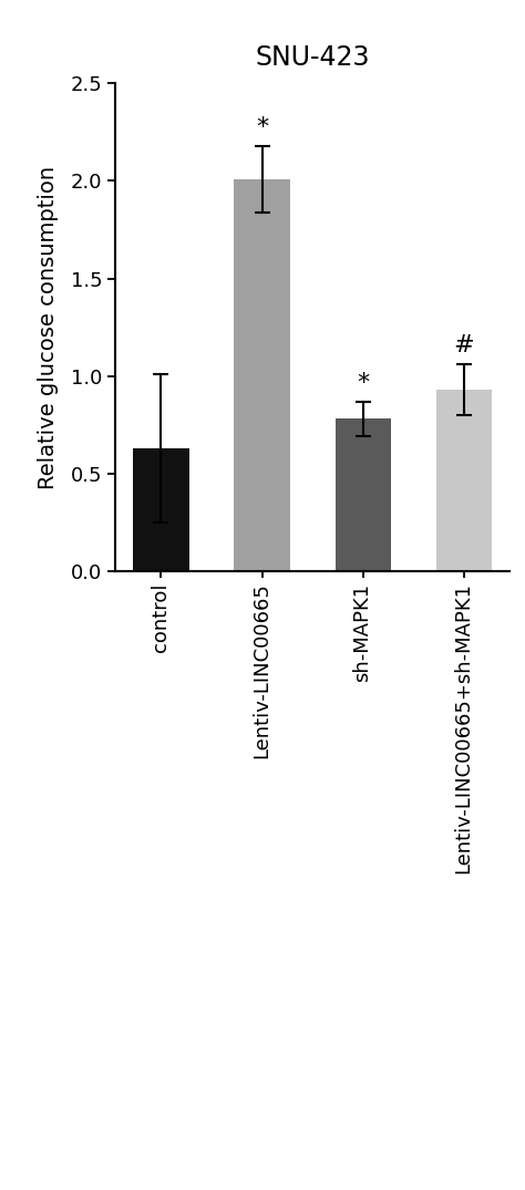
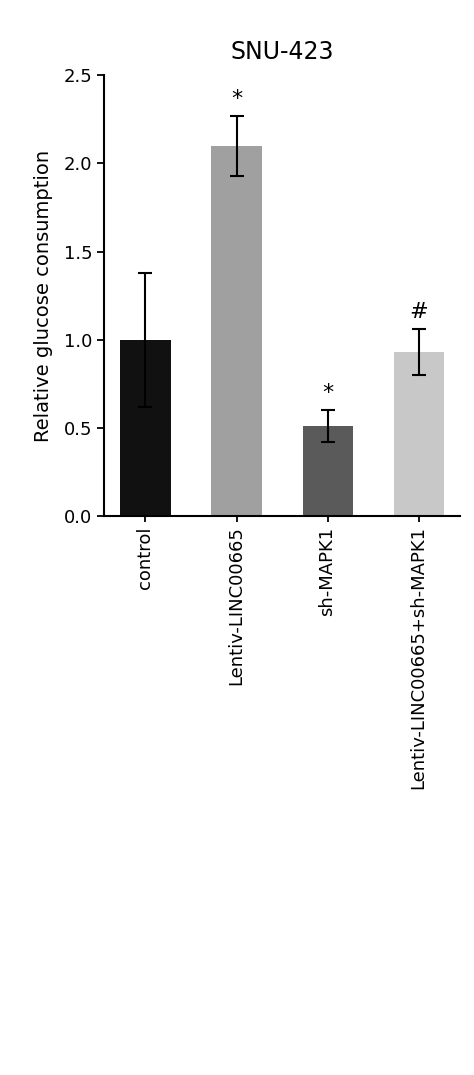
control: 0.63 -> 1.00
Lentiv-LINC00665: 2.01 -> 2.10
sh-MAPK1: 0.78 -> 0.51
